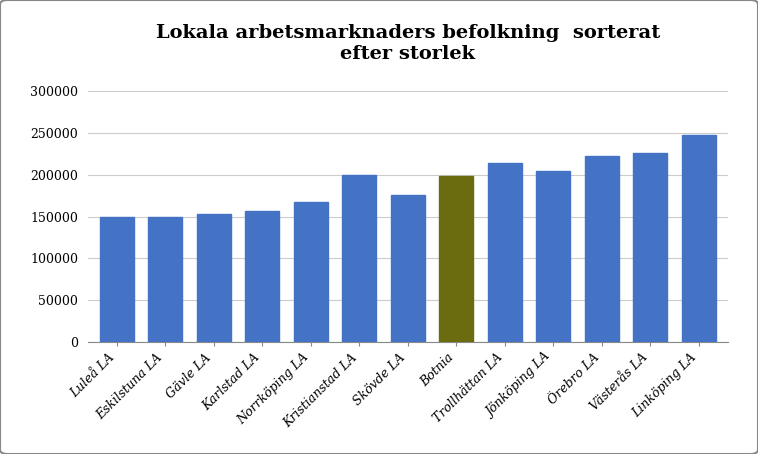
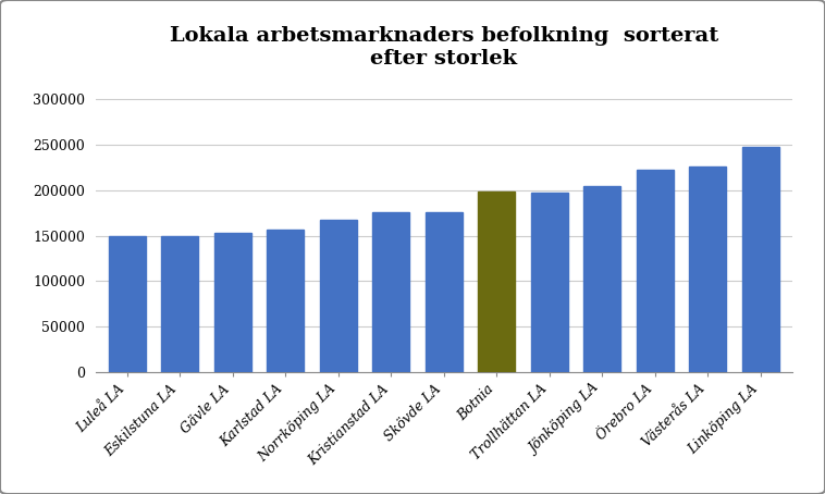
Kristianstad LA: 200000 -> 176000
Trollhättan LA: 214000 -> 197000
